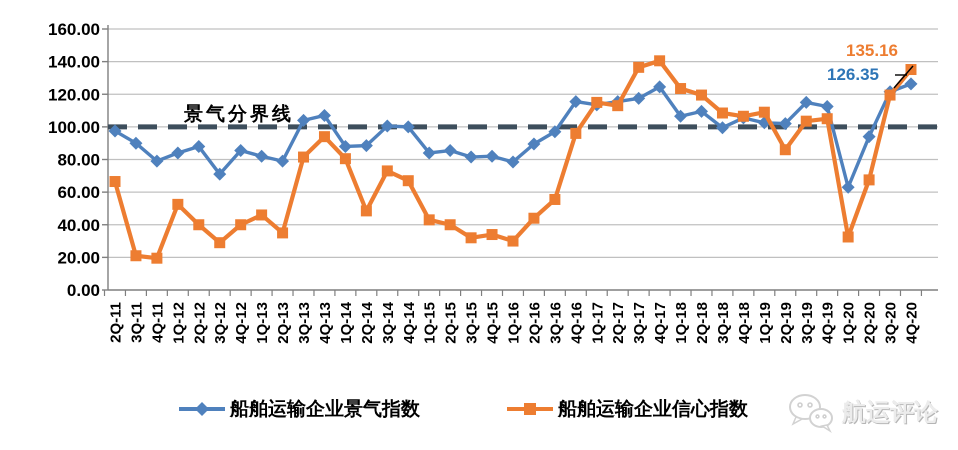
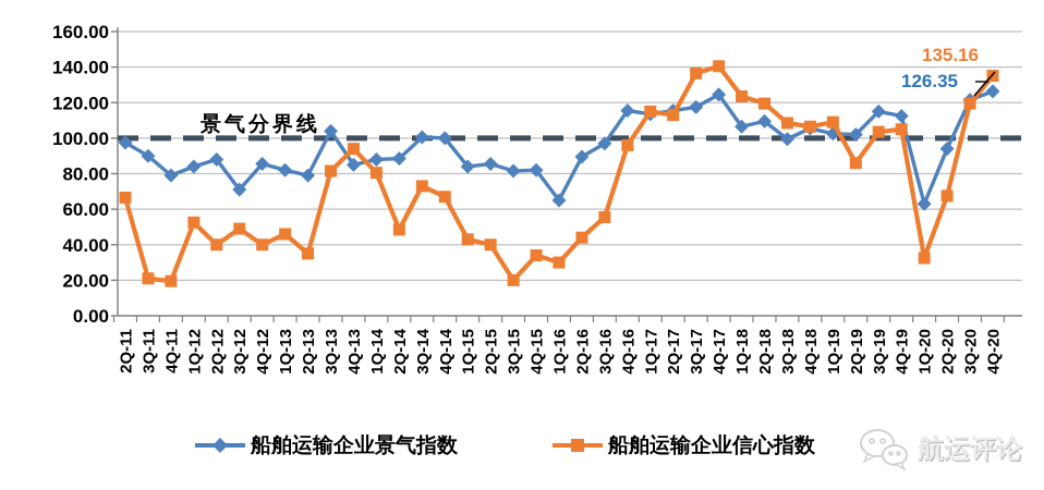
船舶运输企业信心指数/3Q-12: 29 -> 49
船舶运输企业景气指数/4Q-13: 107 -> 85
船舶运输企业信心指数/3Q-15: 32 -> 20
船舶运输企业景气指数/1Q-16: 78 -> 65
